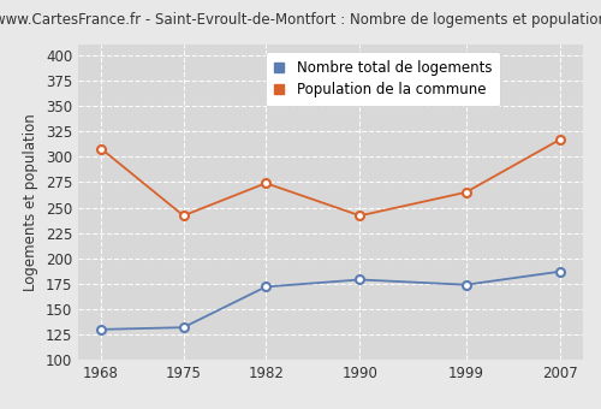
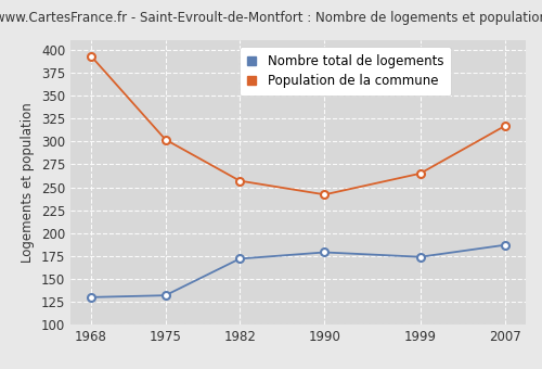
Population de la commune/1968: 308 -> 393
Population de la commune/1975: 242 -> 302
Population de la commune/1982: 274 -> 257
